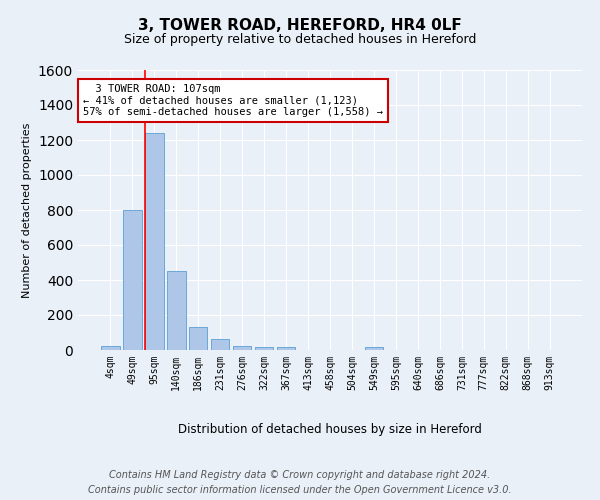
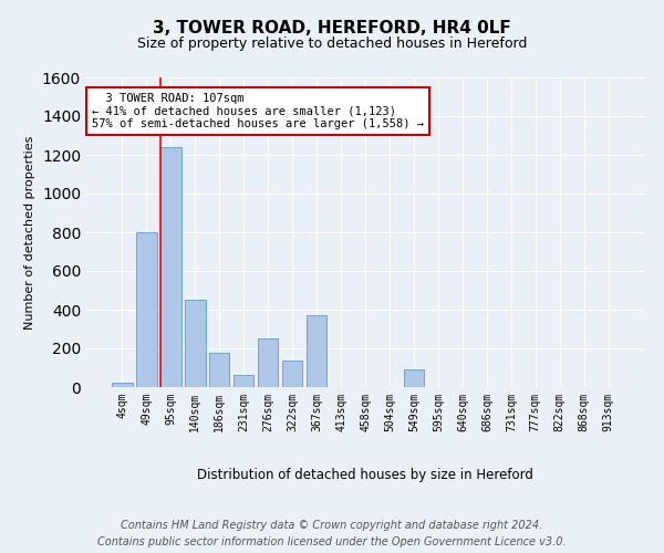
186sqm: 130 -> 180
276sqm: 20 -> 250
322sqm: 20 -> 140
367sqm: 20 -> 370
549sqm: 20 -> 90
